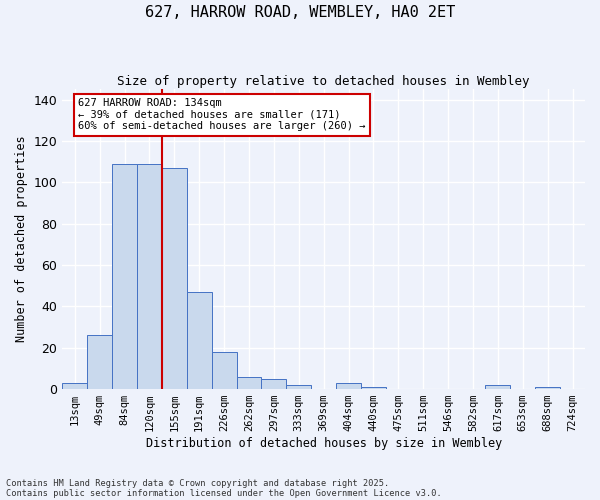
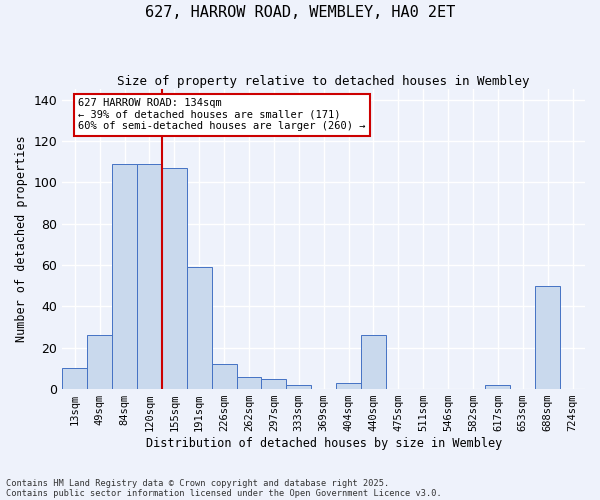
13sqm: 3 -> 10
191sqm: 47 -> 59
226sqm: 18 -> 12
440sqm: 1 -> 26
688sqm: 1 -> 50
